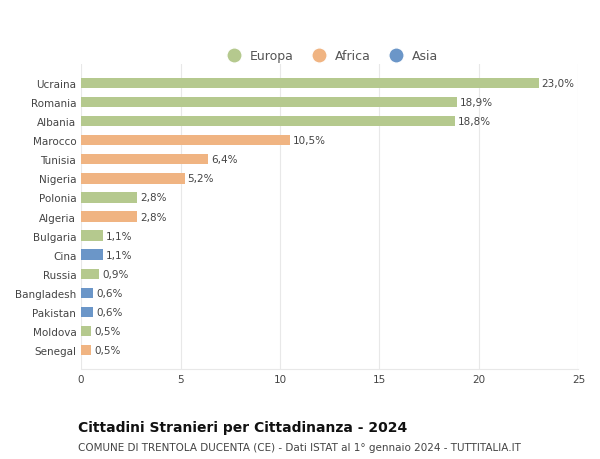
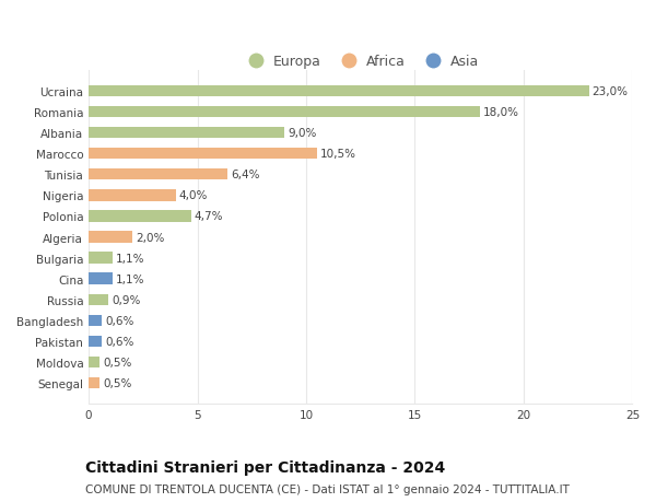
Romania: 18,9% -> 18,0%
Albania: 18,8% -> 9,0%
Nigeria: 5,2% -> 4,0%
Polonia: 2,8% -> 4,7%
Algeria: 2,8% -> 2,0%
